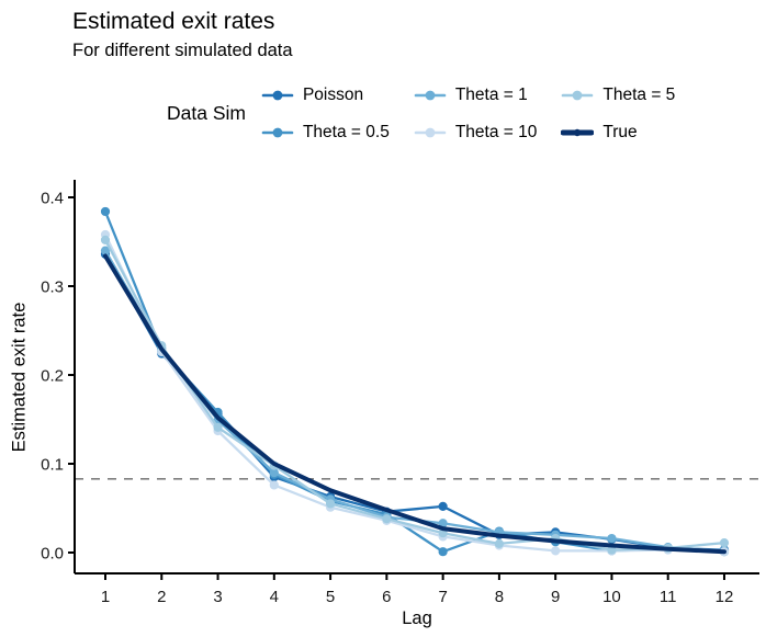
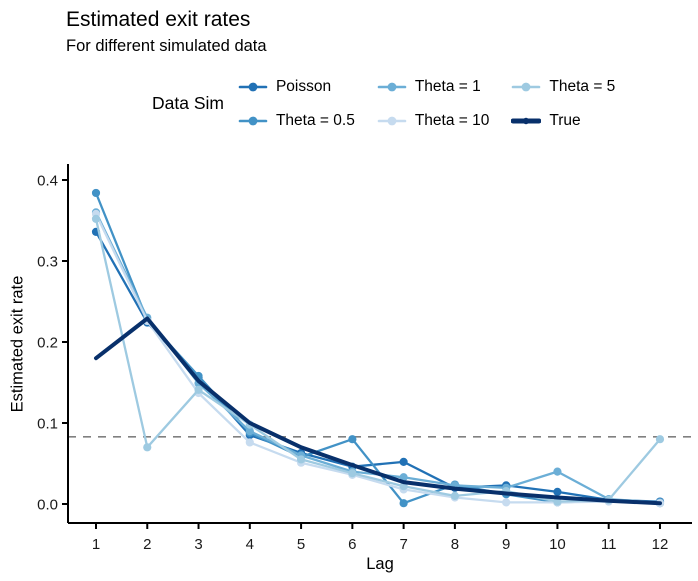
Theta = 1/1: 0.34 -> 0.36
True/1: 0.33 -> 0.18
Theta = 5/2: 0.23 -> 0.07
Theta = 0.5/6: 0.04 -> 0.08
Theta = 1/10: 0.02 -> 0.04
Theta = 5/12: 0.01 -> 0.08
